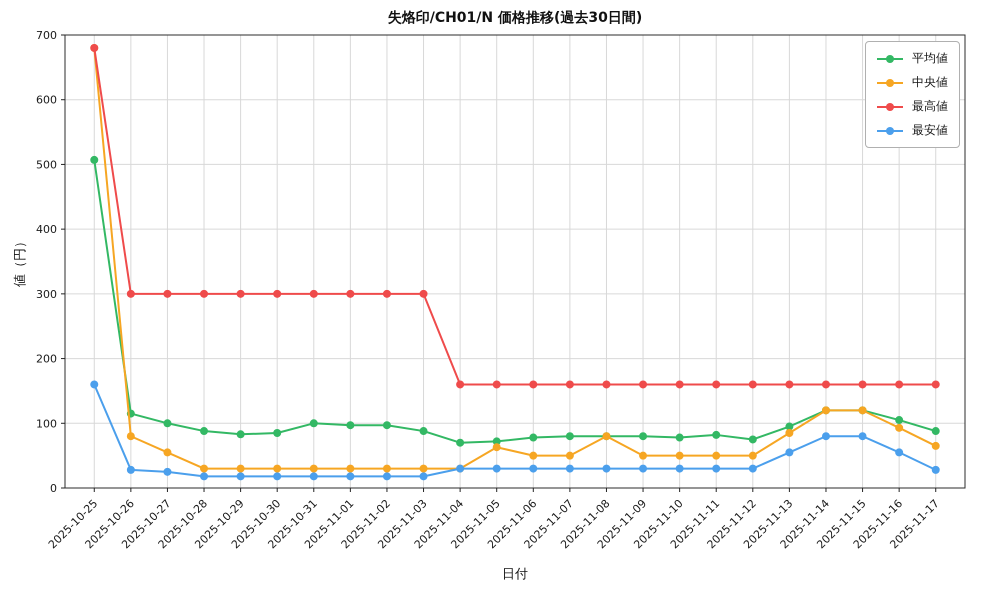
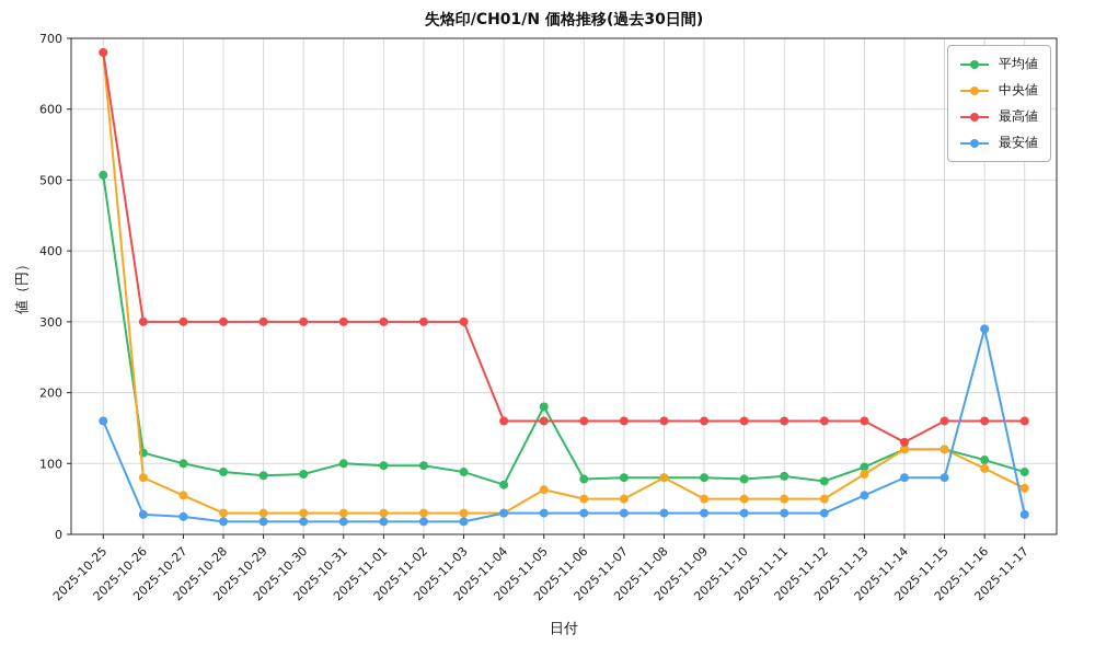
平均値/2025-11-05: 70 -> 180
最高値/2025-11-14: 160 -> 130
最安値/2025-11-16: 60 -> 290
